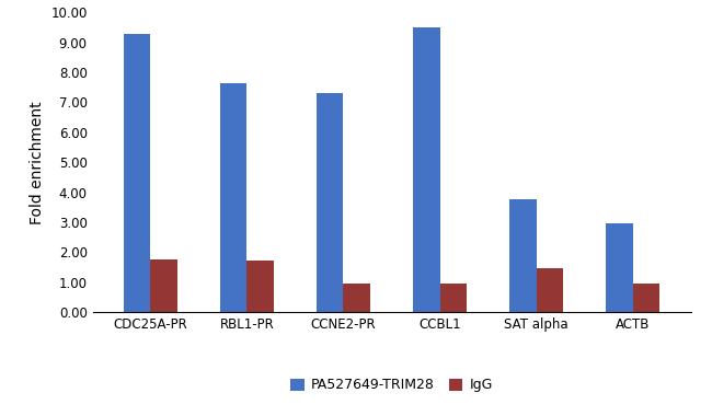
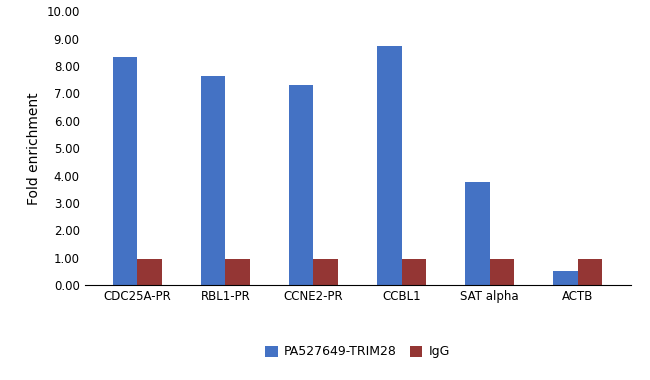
PA527649-TRIM28/CDC25A-PR: 9.30 -> 8.35
IgG/CDC25A-PR: 1.75 -> 0.95
IgG/RBL1-PR: 1.70 -> 0.95
PA527649-TRIM28/CCBL1: 9.50 -> 8.75
IgG/SAT alpha: 1.45 -> 0.95
PA527649-TRIM28/ACTB: 2.95 -> 0.50
